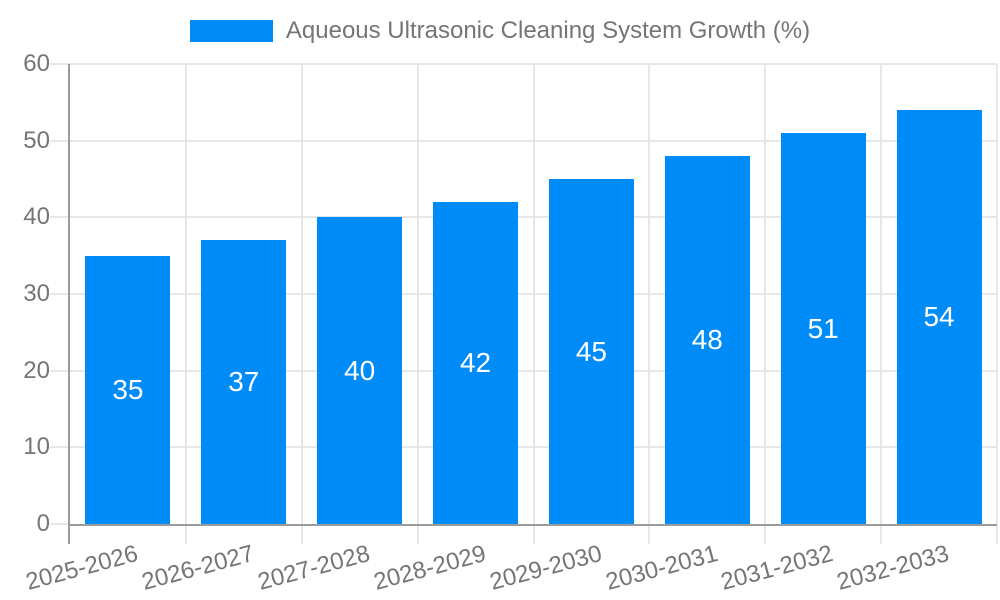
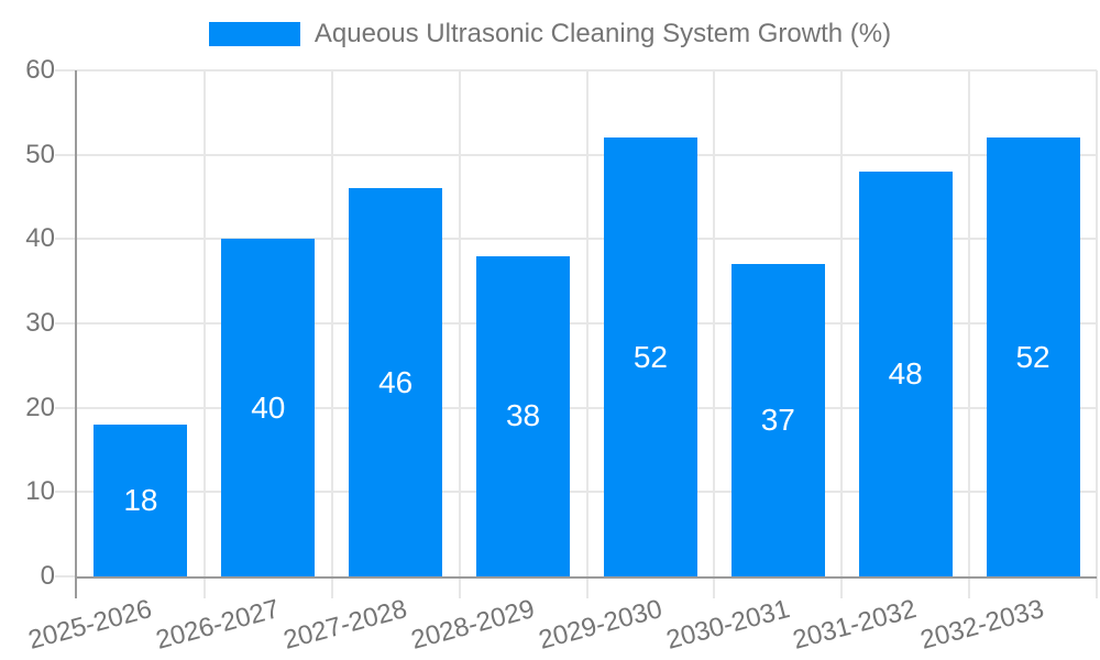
2025-2026: 35 -> 18
2026-2027: 37 -> 40
2027-2028: 40 -> 46
2028-2029: 42 -> 38
2029-2030: 45 -> 52
2030-2031: 48 -> 37
2031-2032: 51 -> 48
2032-2033: 54 -> 52
